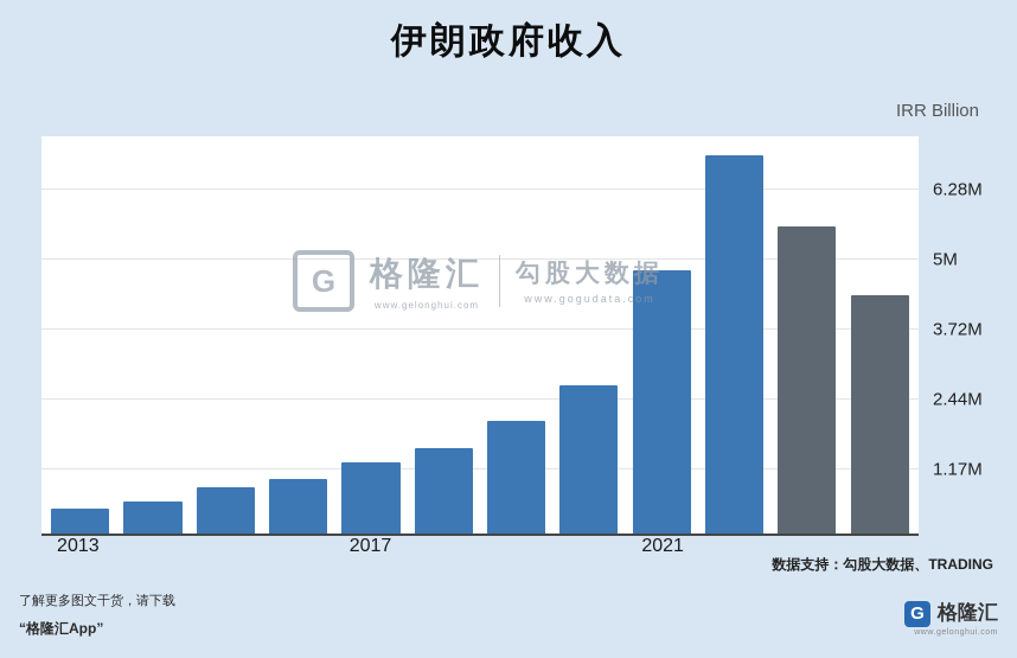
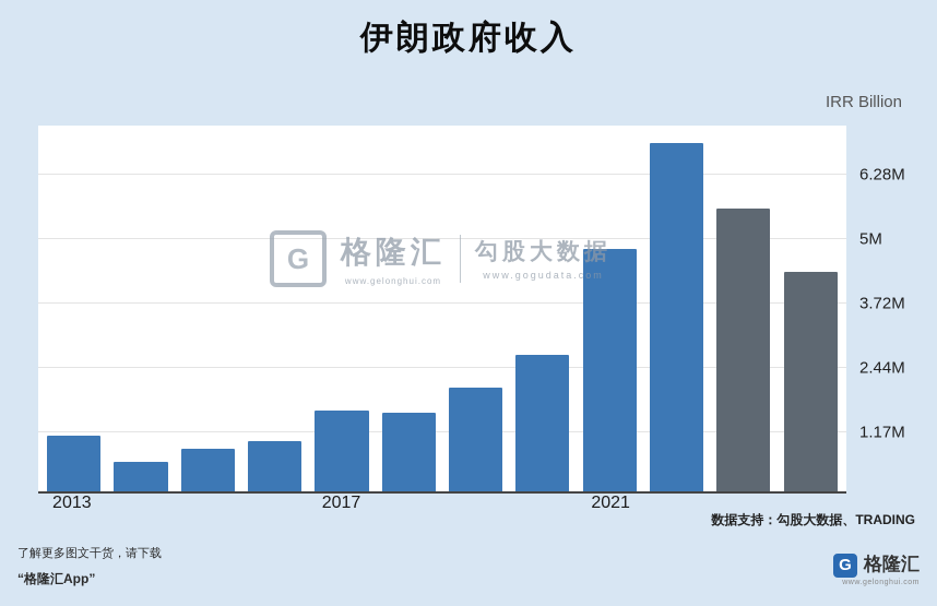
2013: 0.5M -> 1.1M
2017: 1.3M -> 1.6M
